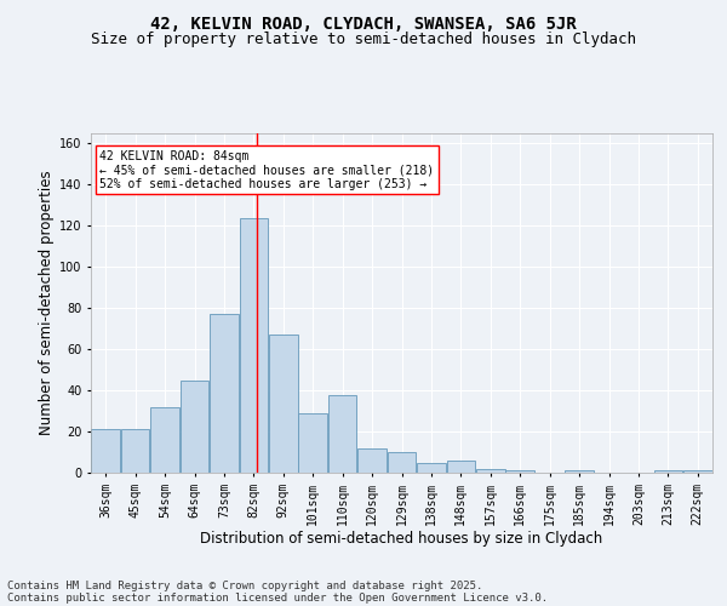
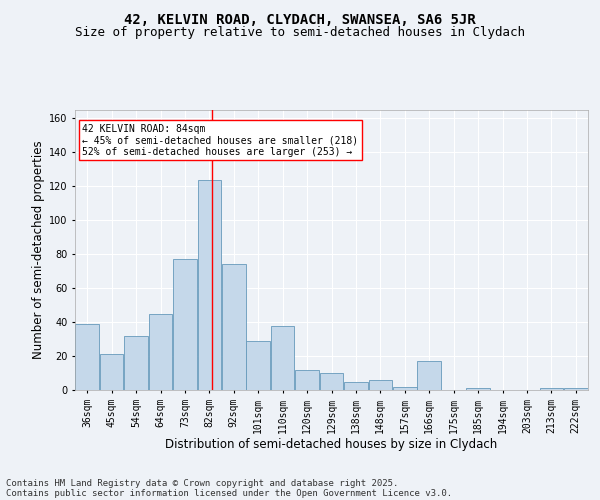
36sqm: 21 -> 39
92sqm: 67 -> 74
166sqm: 1 -> 17
